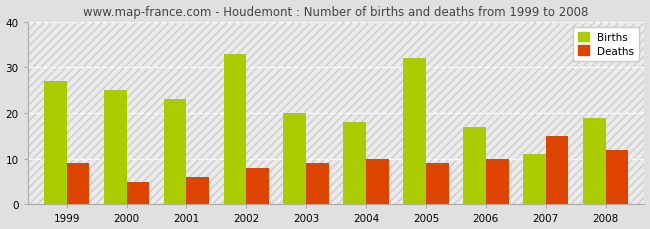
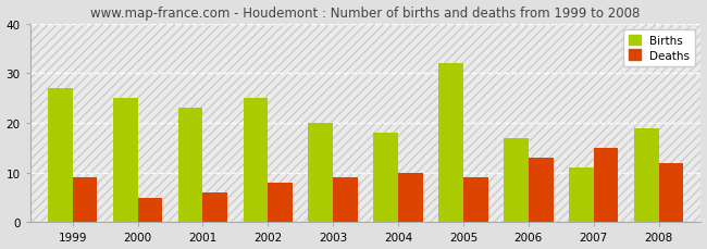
Births/2002: 33 -> 25
Deaths/2006: 10 -> 13
